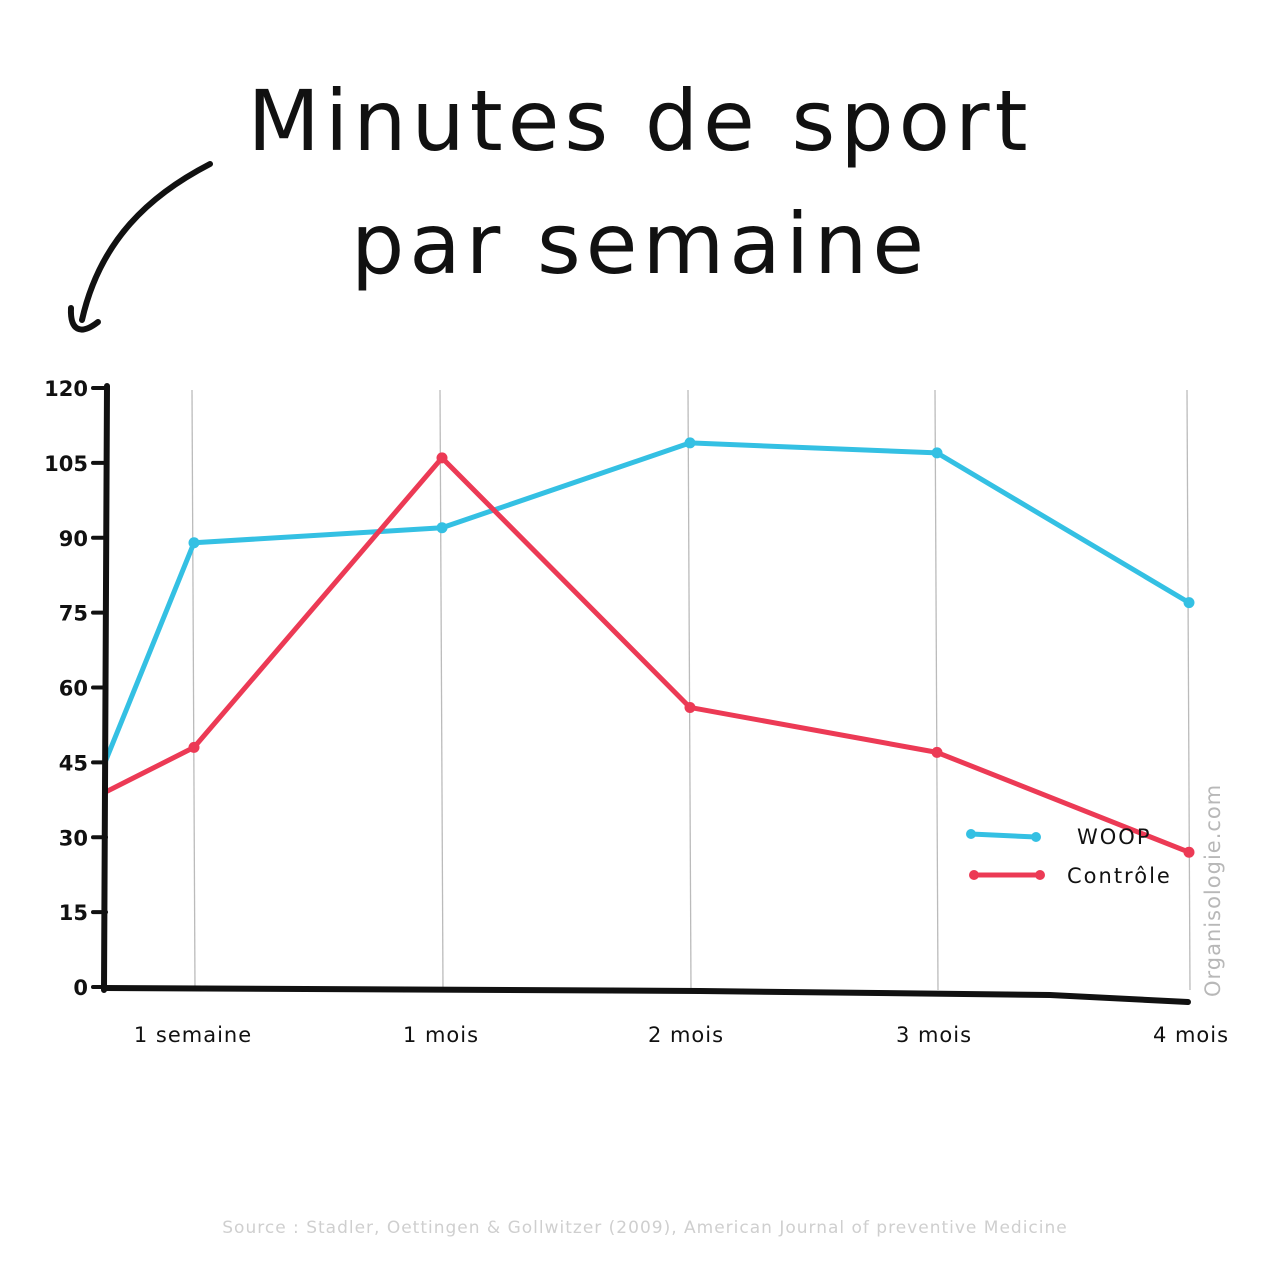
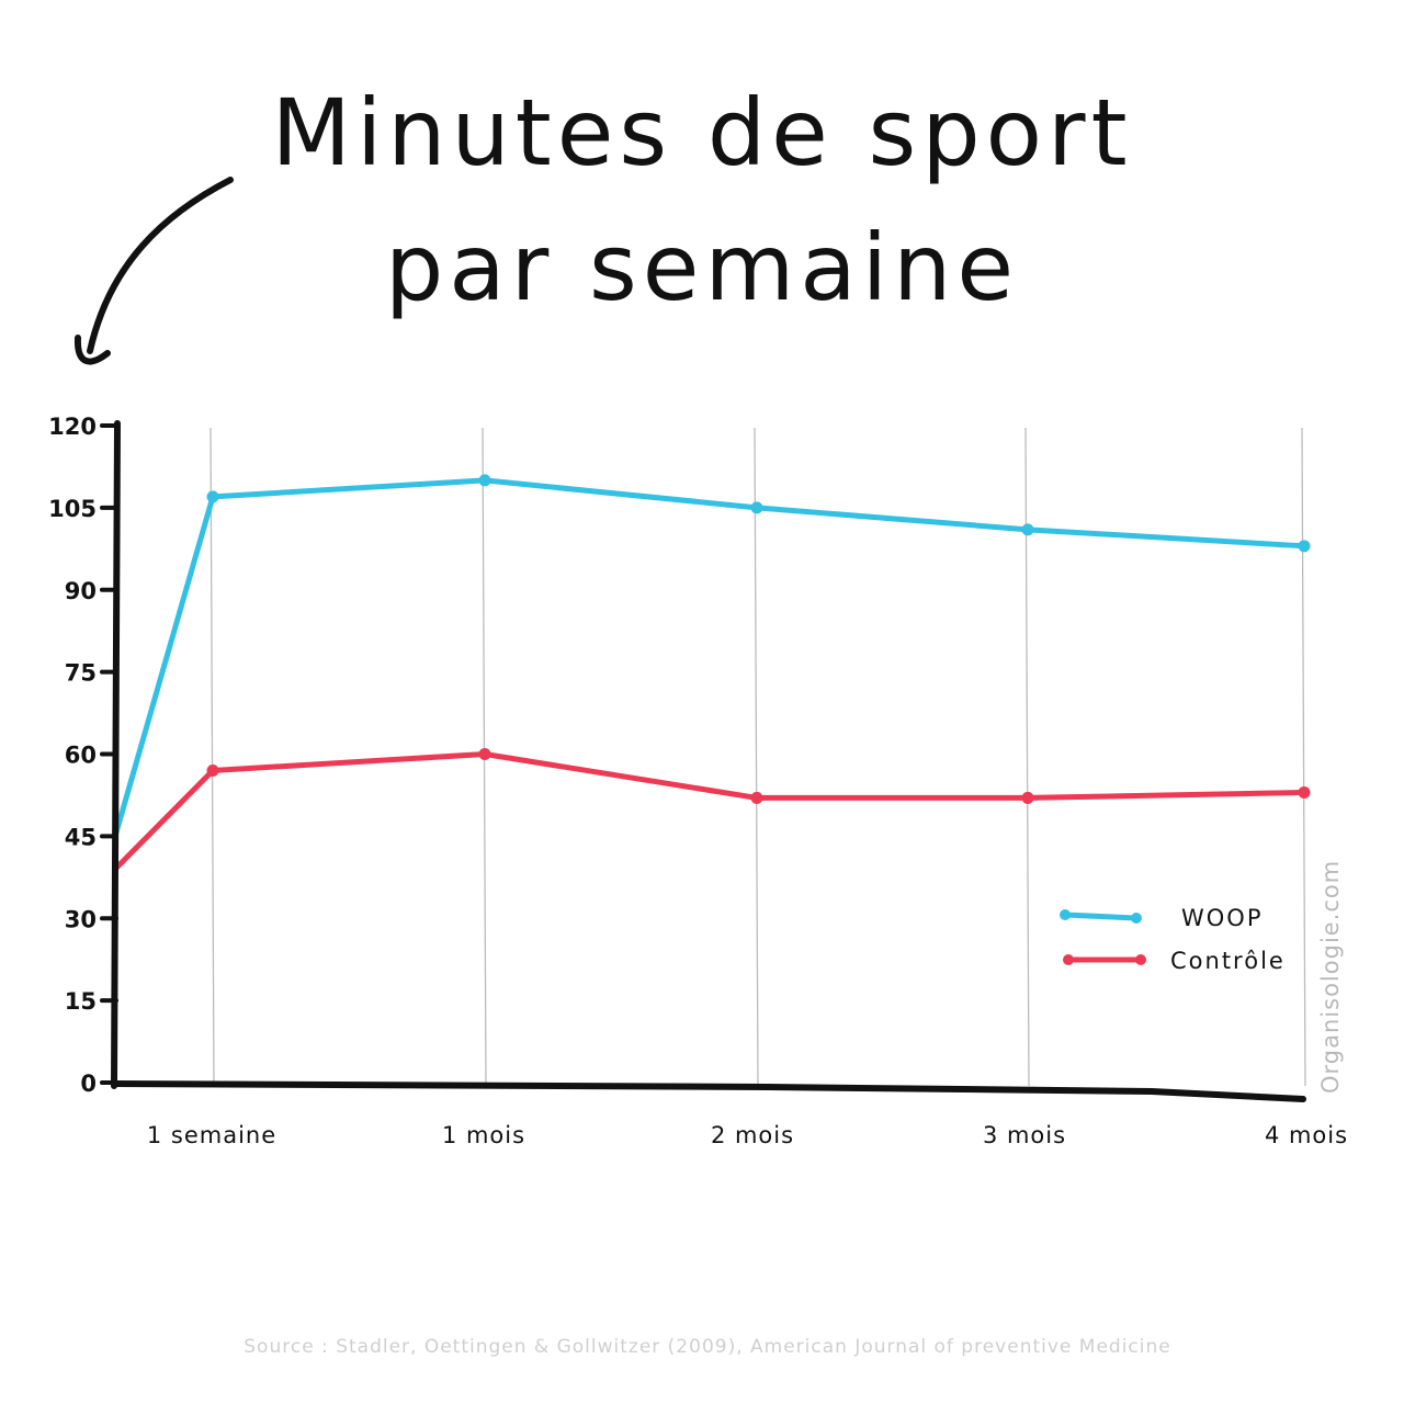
WOOP/1 semaine: 89 -> 107
Contrôle/1 semaine: 48 -> 57
WOOP/1 mois: 92 -> 110
Contrôle/1 mois: 106 -> 60
WOOP/2 mois: 109 -> 105
Contrôle/2 mois: 56 -> 52
WOOP/3 mois: 107 -> 101
Contrôle/3 mois: 47 -> 52
WOOP/4 mois: 77 -> 98
Contrôle/4 mois: 27 -> 53
